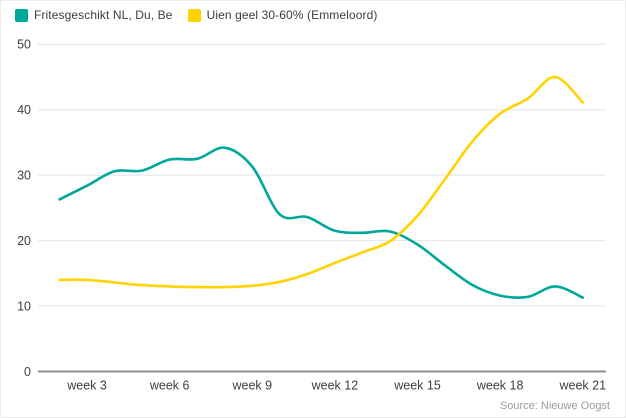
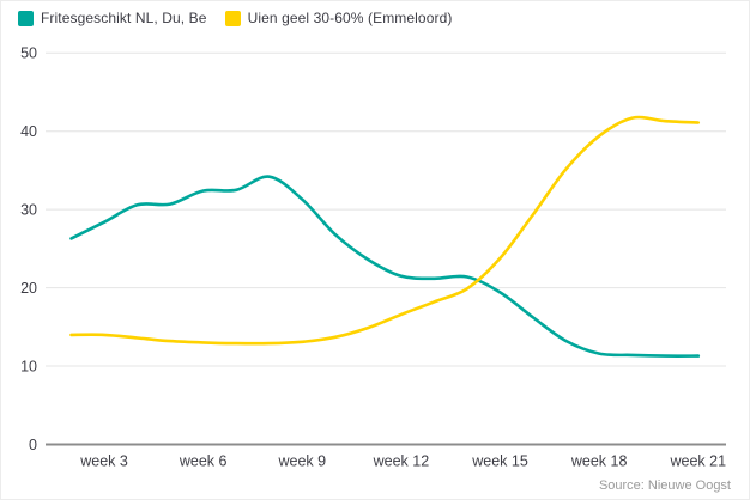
Fritesgeschikt NL, Du, Be/10: 24 -> 27
Fritesgeschikt NL, Du, Be/20: 13 -> 11
Uien geel 30-60% (Emmeloord)/20: 45 -> 41
